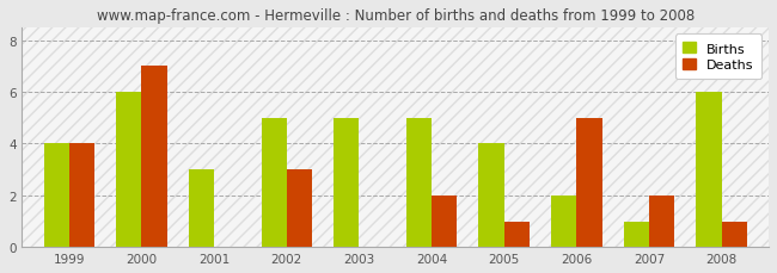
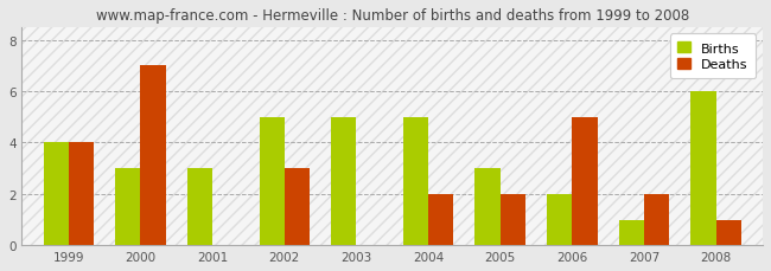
Births/2000: 6 -> 3
Births/2005: 4 -> 3
Deaths/2005: 1 -> 2
